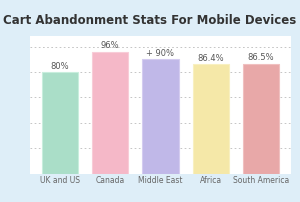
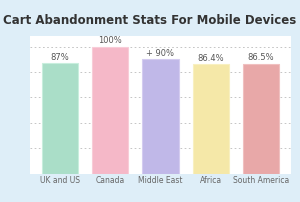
UK and US: 80% -> 87%
Canada: 96% -> 100%
